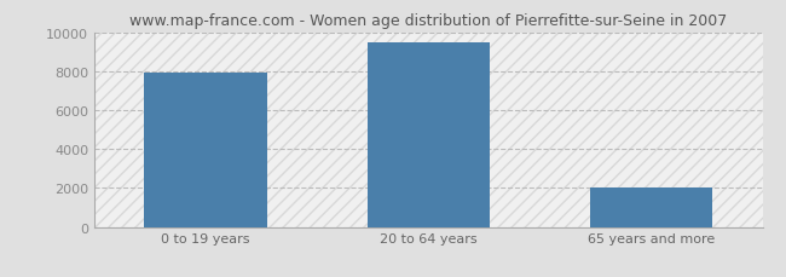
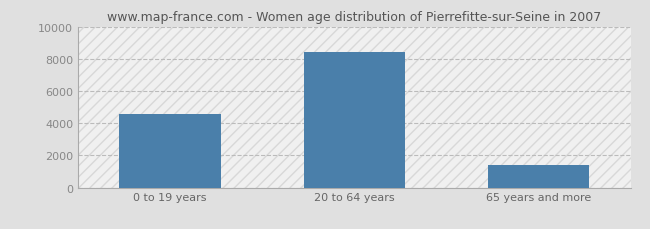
0 to 19 years: 7900 -> 4600
20 to 64 years: 9500 -> 8400
65 years and more: 2000 -> 1400
